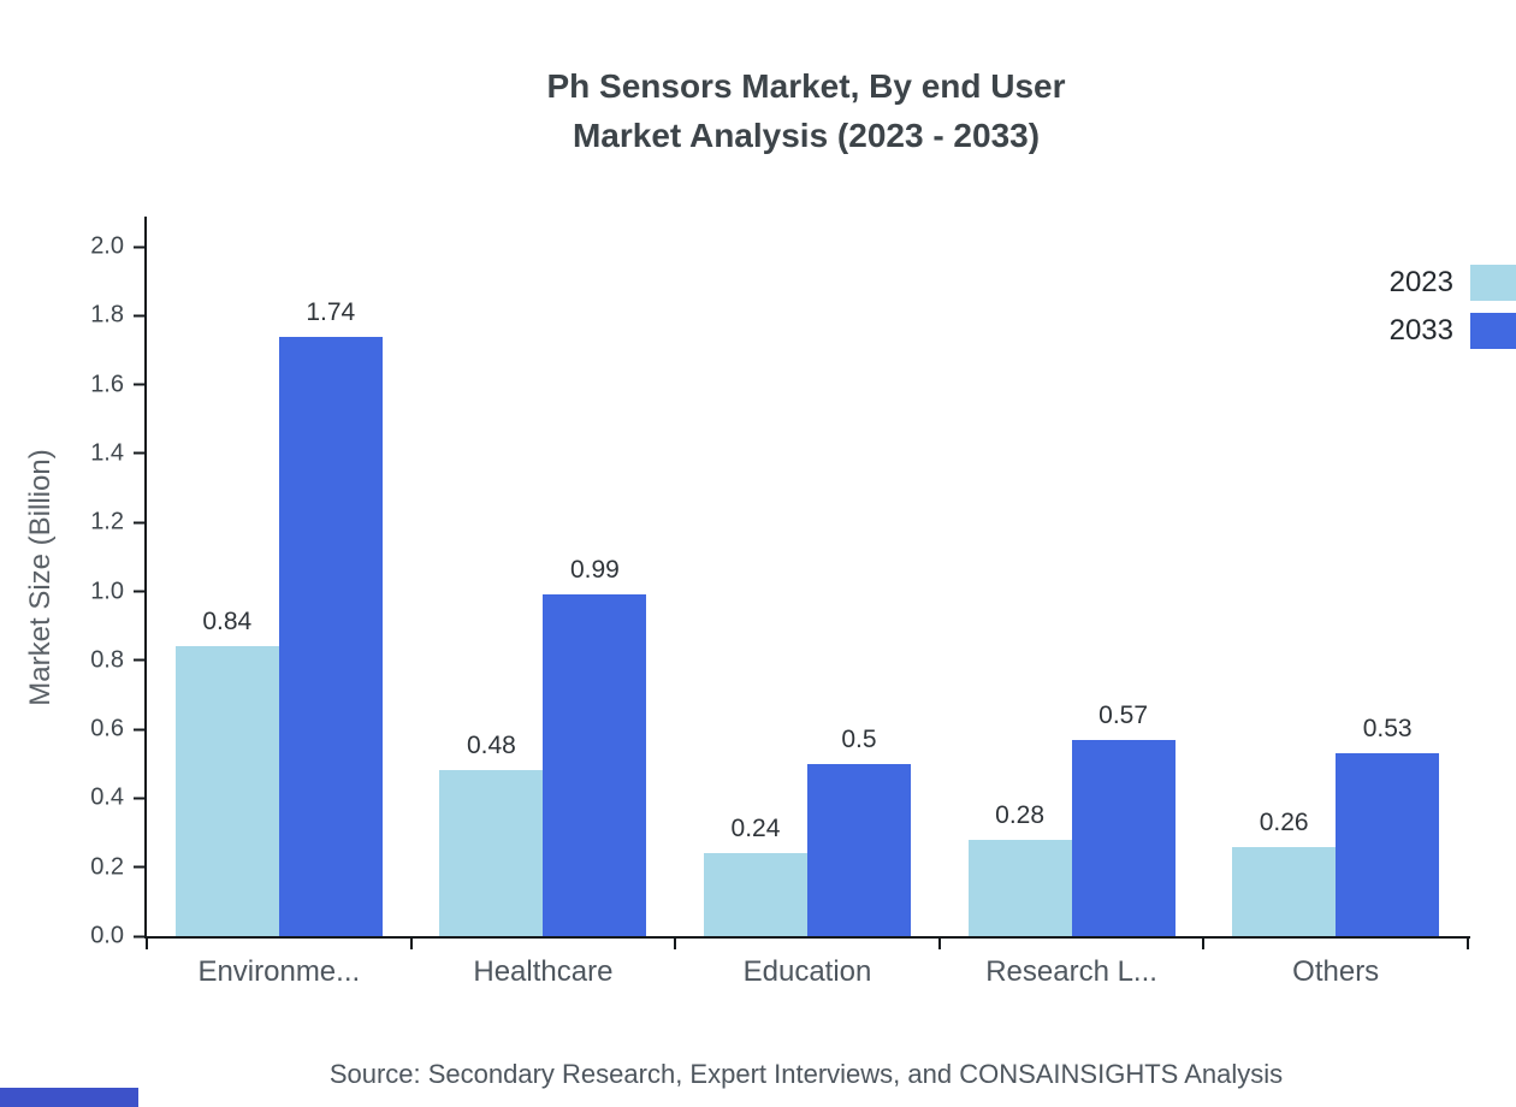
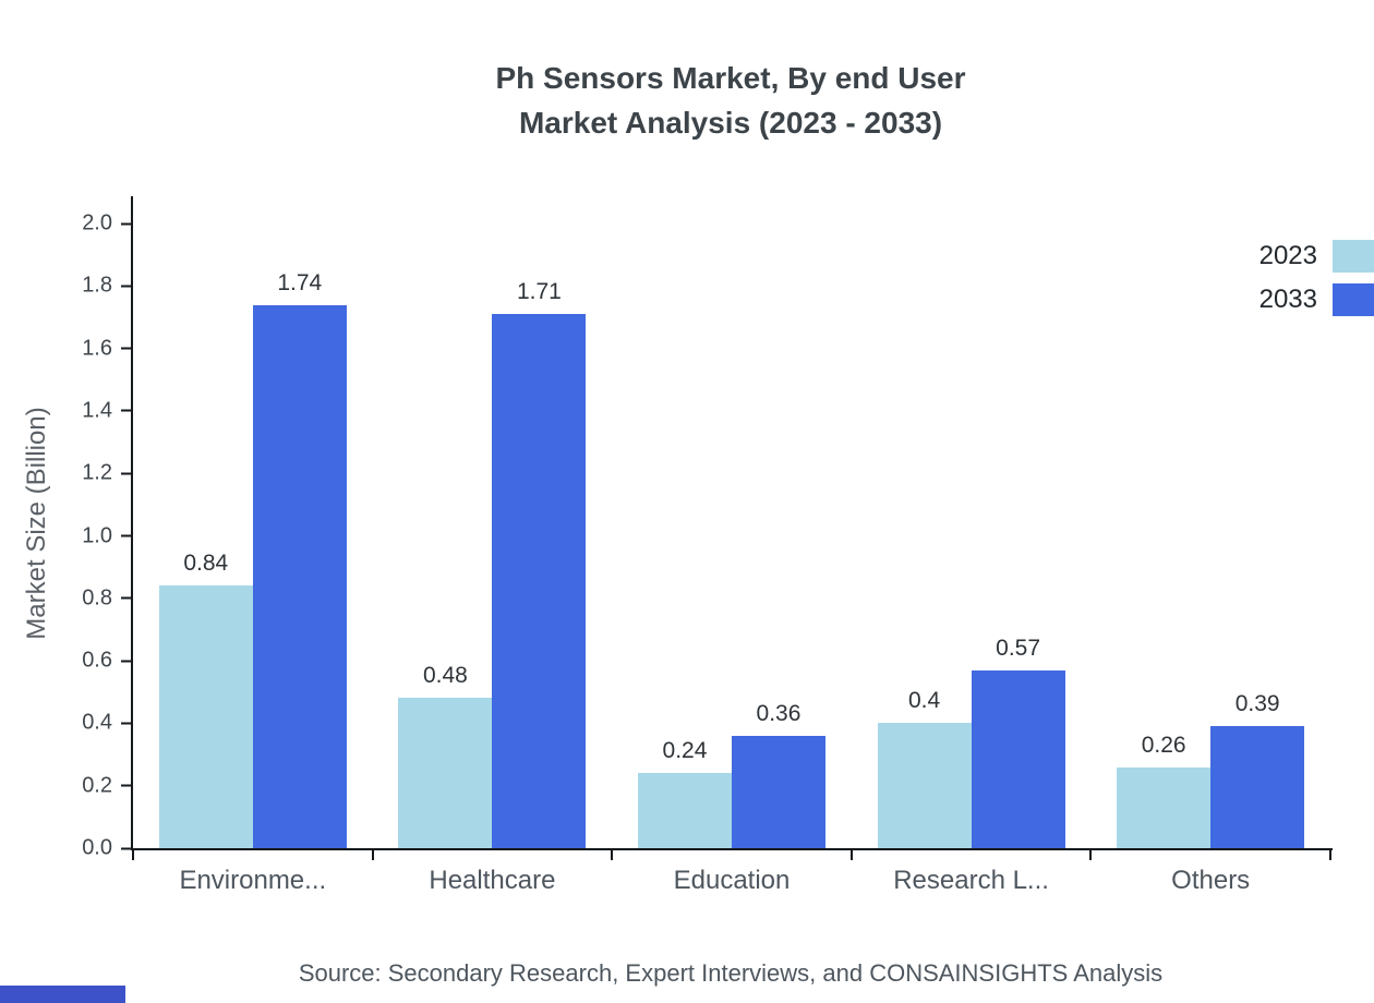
2033/Healthcare: 0.99 -> 1.71
2033/Education: 0.5 -> 0.36
2023/Research L...: 0.28 -> 0.4
2033/Others: 0.53 -> 0.39
